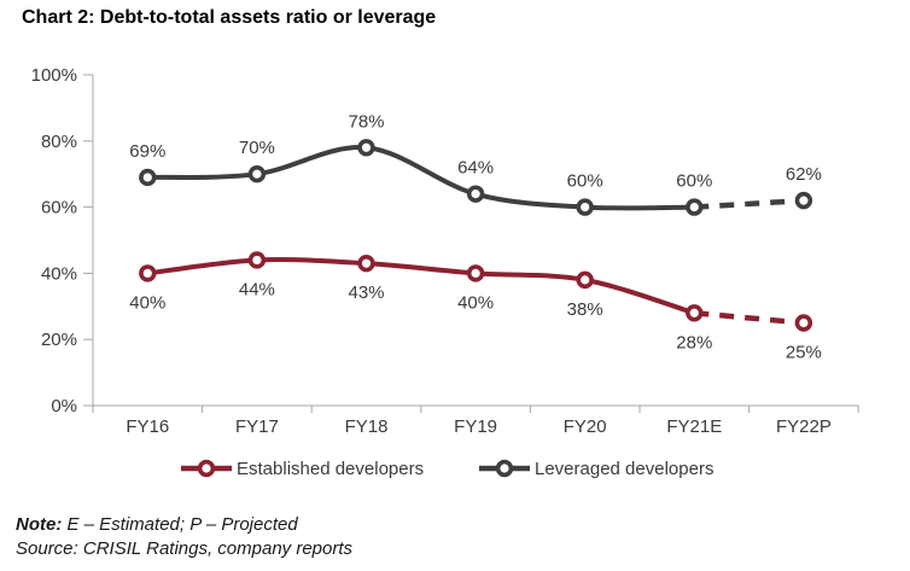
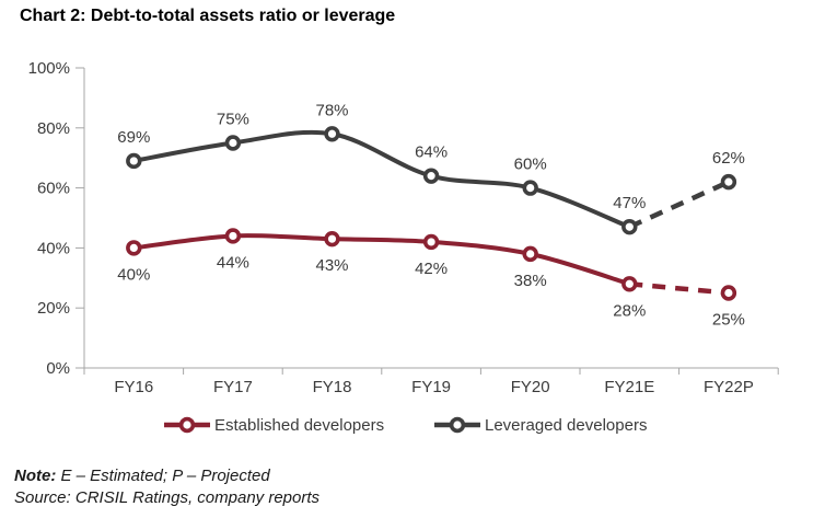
Leveraged developers/FY17: 70% -> 75%
Established developers/FY19: 40% -> 42%
Leveraged developers/FY21E: 60% -> 47%
